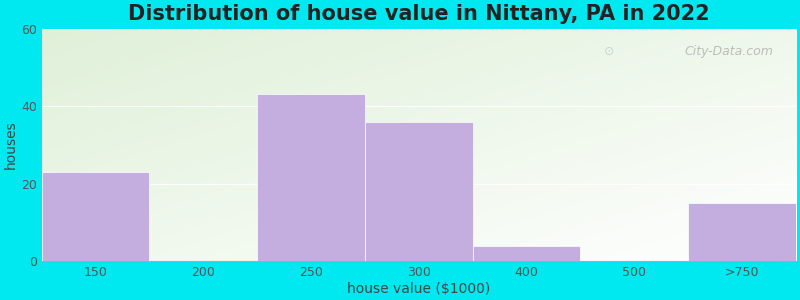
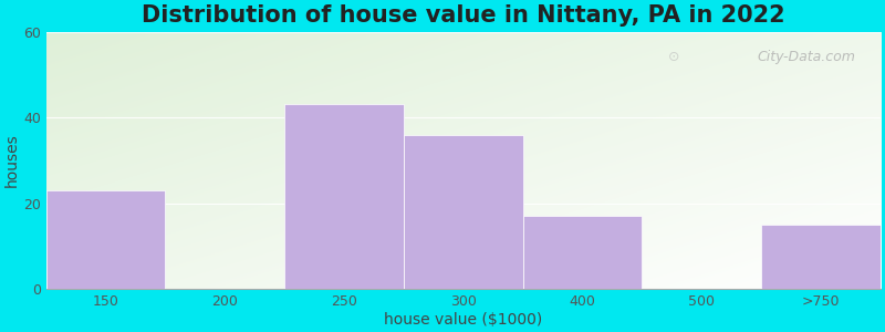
400: 4 -> 17
